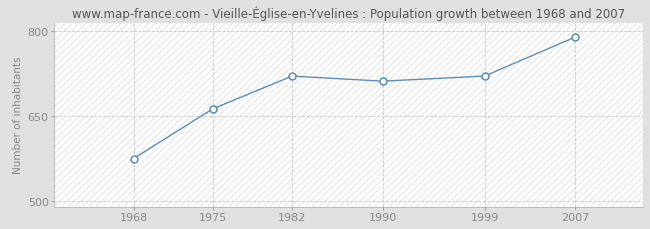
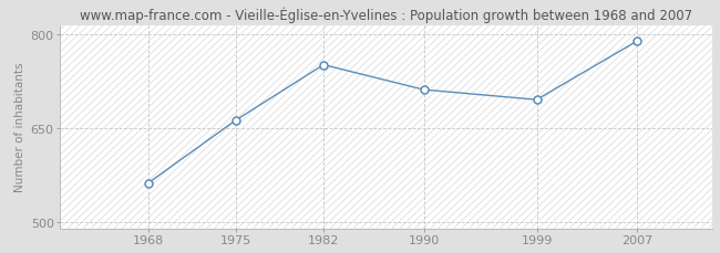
1968: 575 -> 562
1982: 721 -> 752
1999: 721 -> 696
